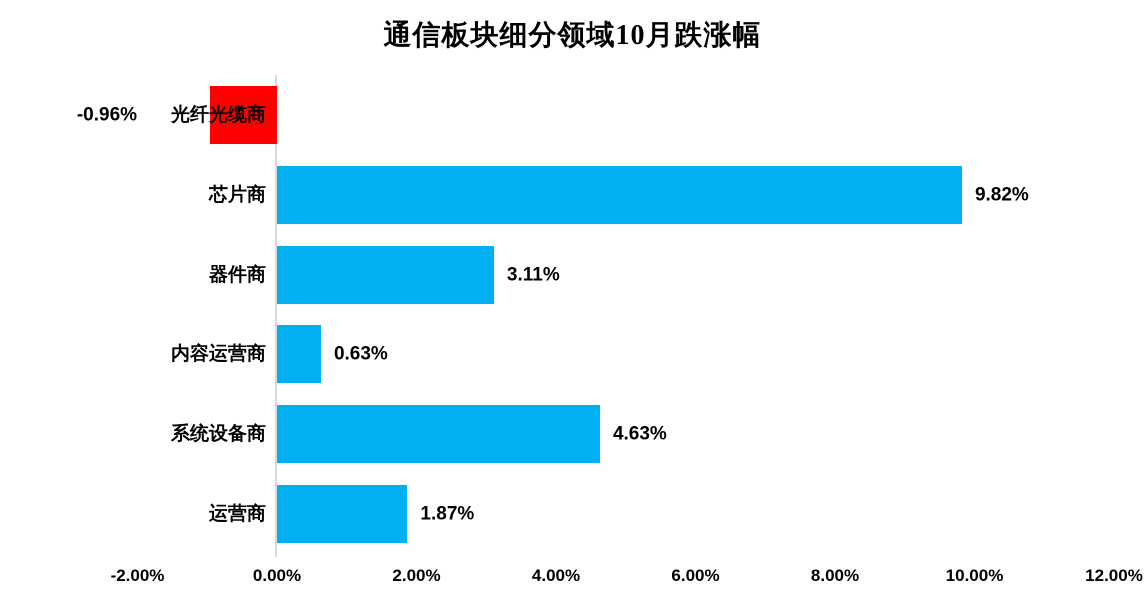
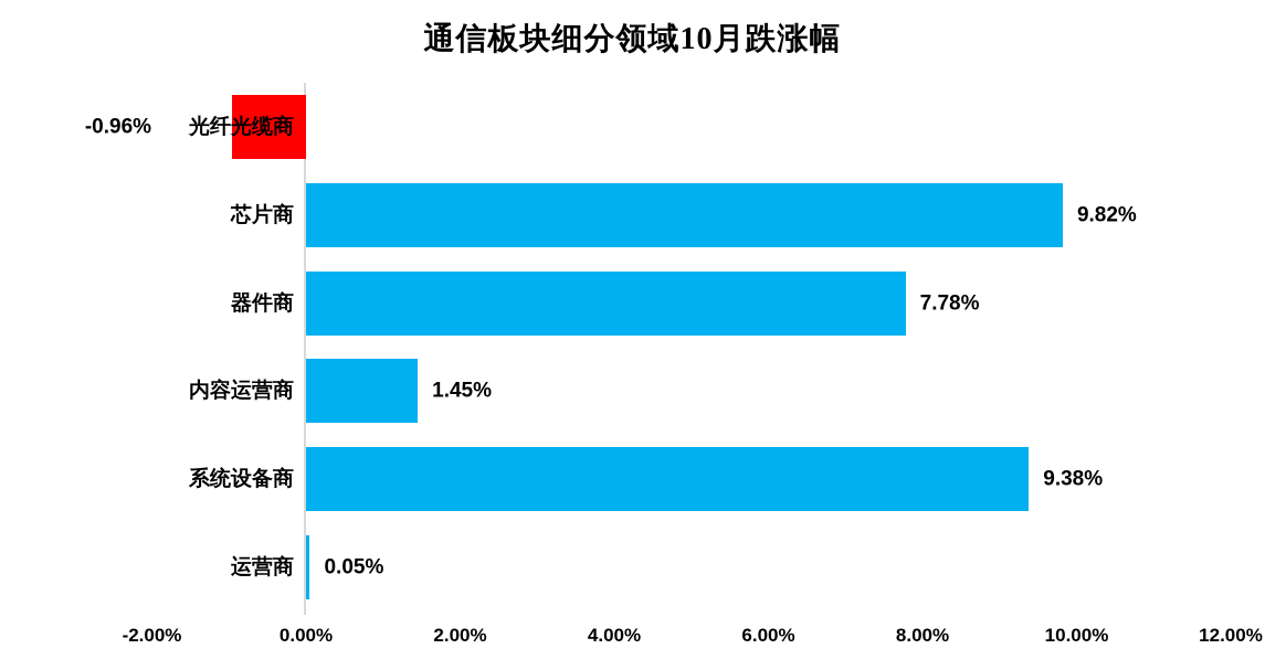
器件商: 3.11% -> 7.78%
内容运营商: 0.63% -> 1.45%
系统设备商: 4.63% -> 9.38%
运营商: 1.87% -> 0.05%
